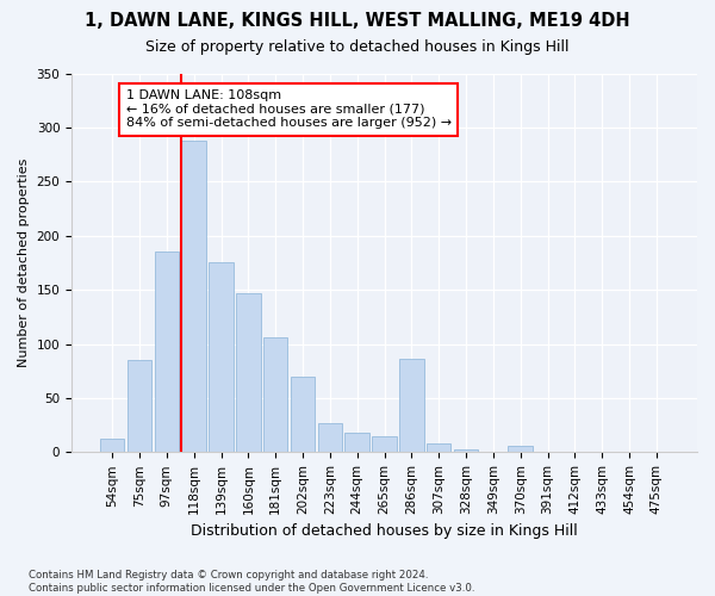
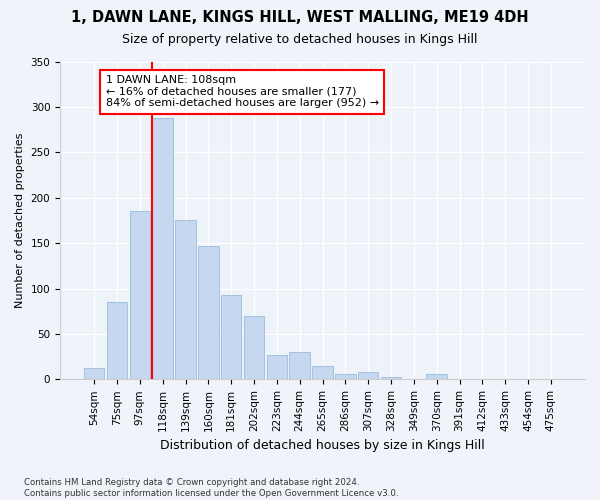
181sqm: 106 -> 93
244sqm: 18 -> 30
286sqm: 86 -> 6
